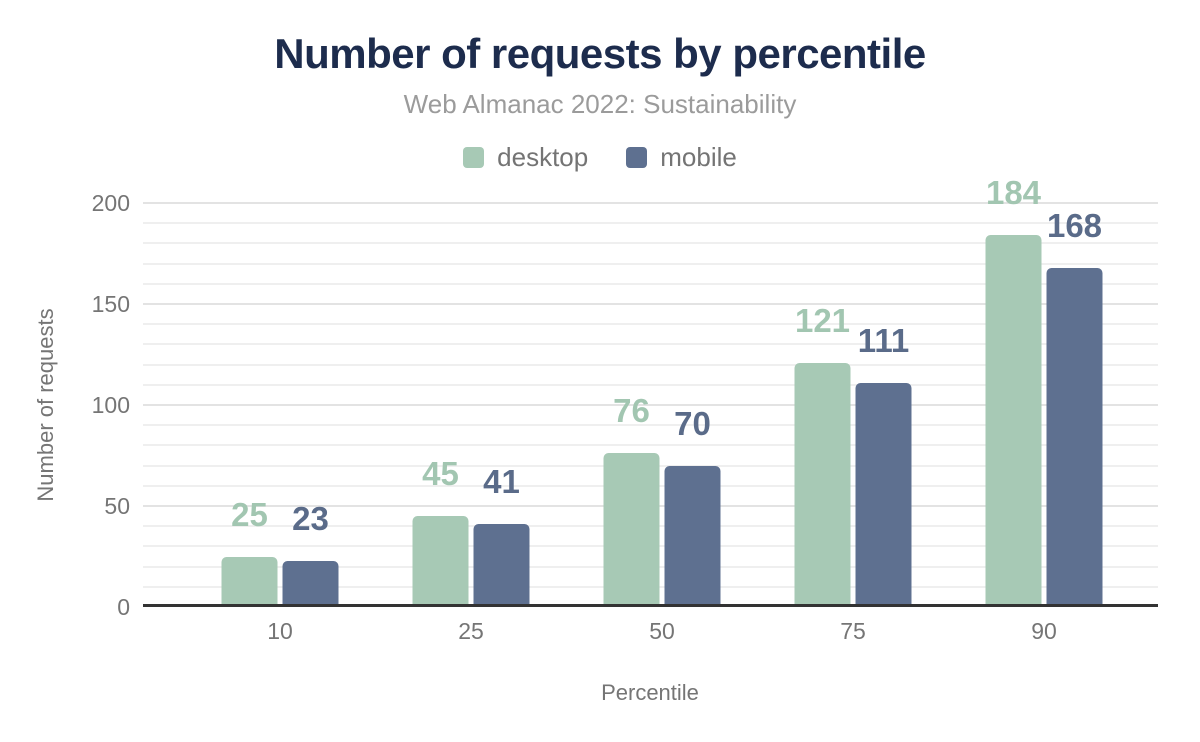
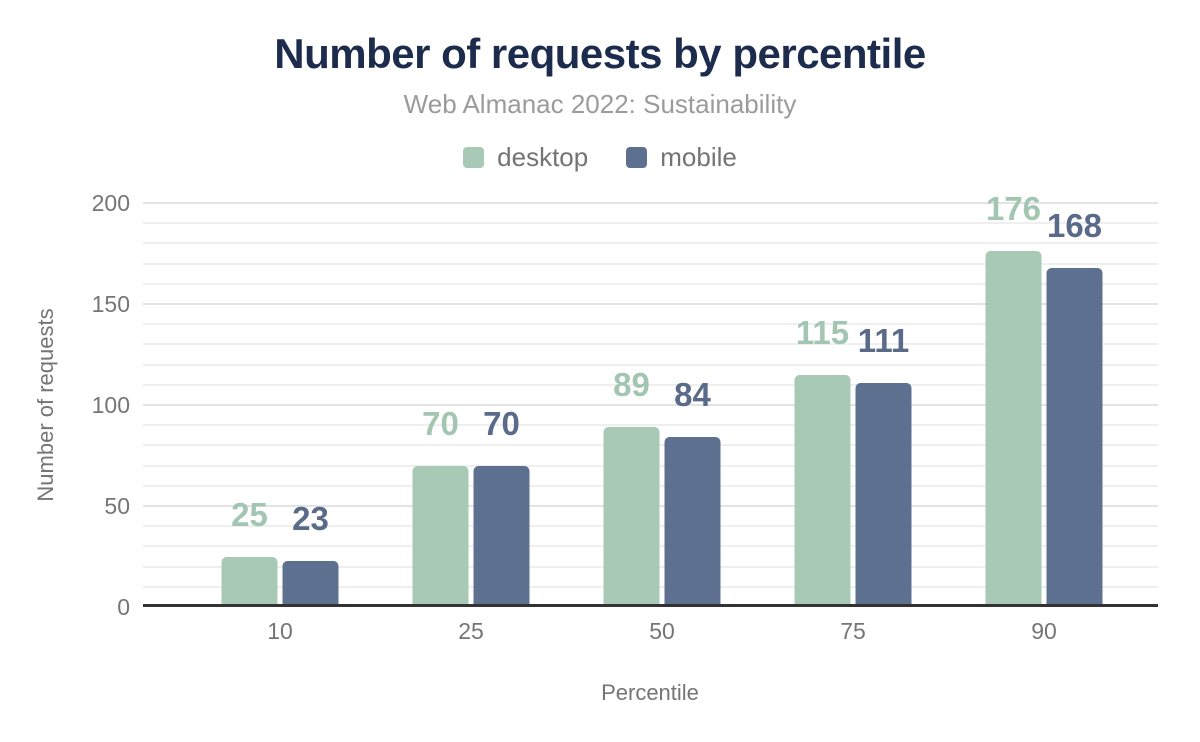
desktop/25: 45 -> 70
mobile/25: 41 -> 70
desktop/50: 76 -> 89
mobile/50: 70 -> 84
desktop/75: 121 -> 115
desktop/90: 184 -> 176
